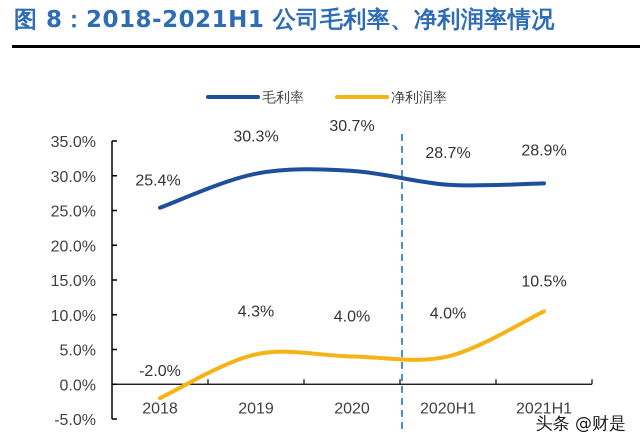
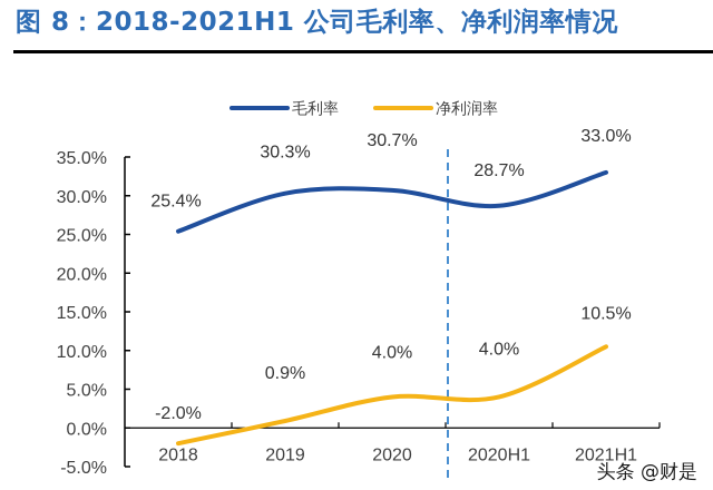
净利润率/2019: 4.3% -> 0.9%
毛利率/2021H1: 28.9% -> 33.0%
